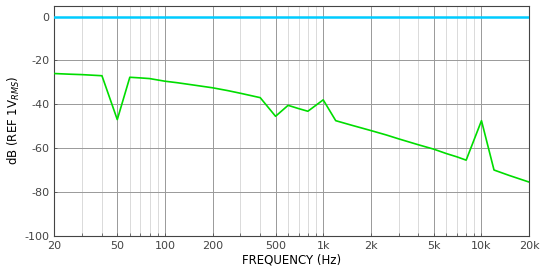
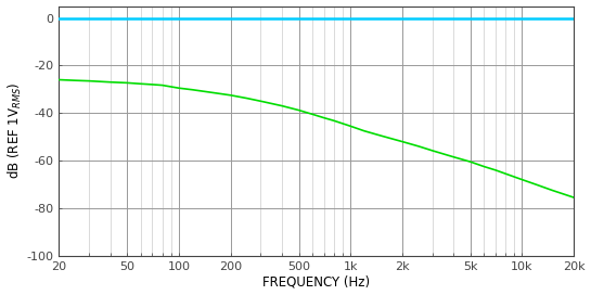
50: -47.0 -> -27.3
500: -45.5 -> -38.8
1k: -38.0 -> -45.5
10k: -47.5 -> -68.0
